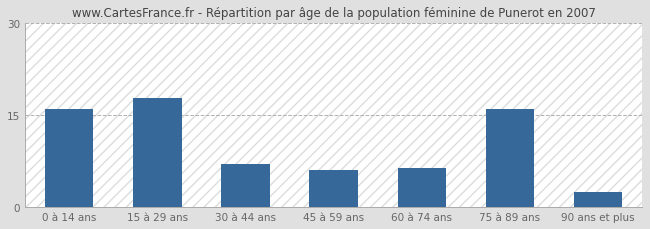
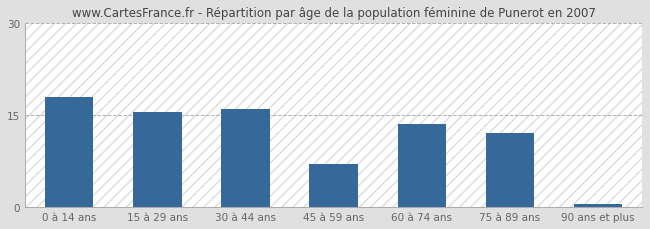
0 à 14 ans: 16.0 -> 18.0
15 à 29 ans: 17.8 -> 15.5
30 à 44 ans: 7.0 -> 16.0
45 à 59 ans: 6.0 -> 7.0
60 à 74 ans: 6.4 -> 13.5
75 à 89 ans: 16.0 -> 12.0
90 ans et plus: 2.4 -> 0.5
